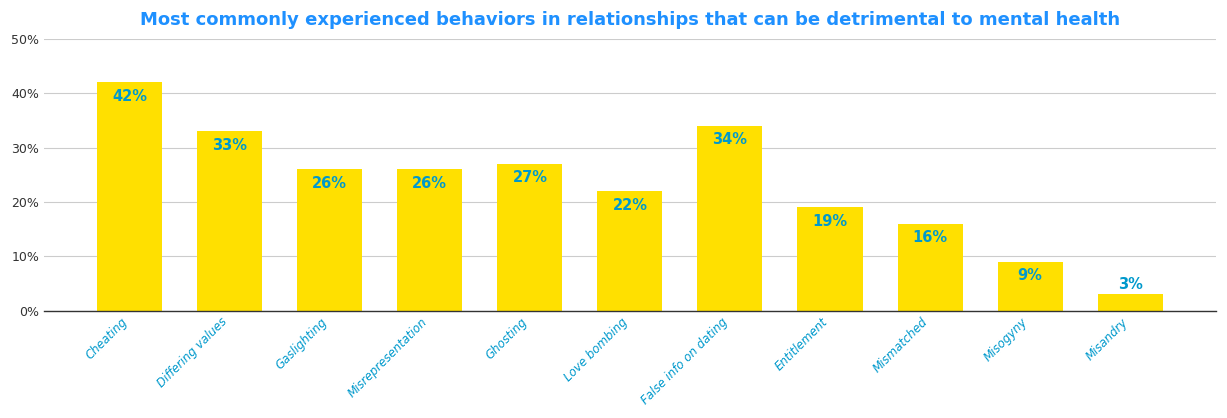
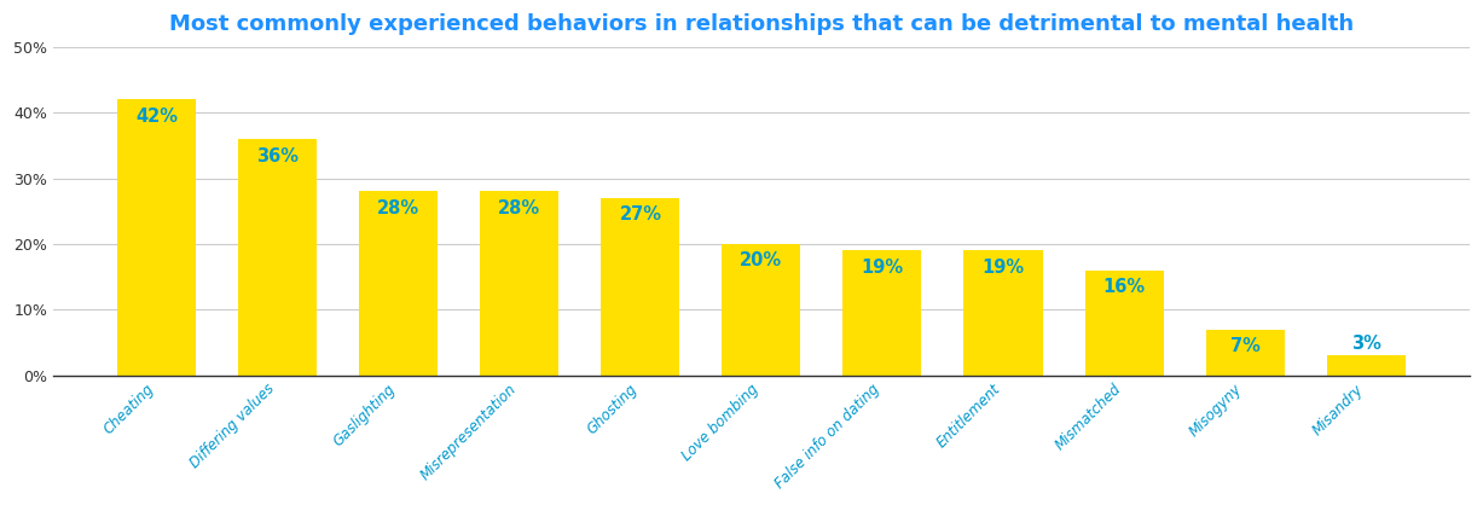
Differing values: 33% -> 36%
Gaslighting: 26% -> 28%
Misrepresentation: 26% -> 28%
Love bombing: 22% -> 20%
False info on dating: 34% -> 19%
Misogyny: 9% -> 7%
